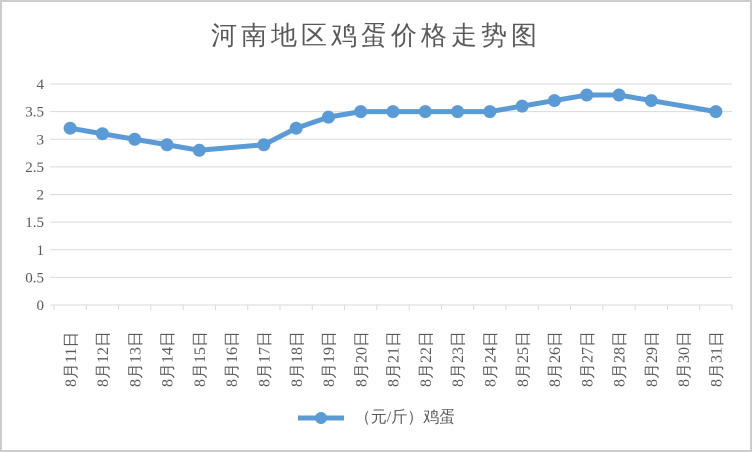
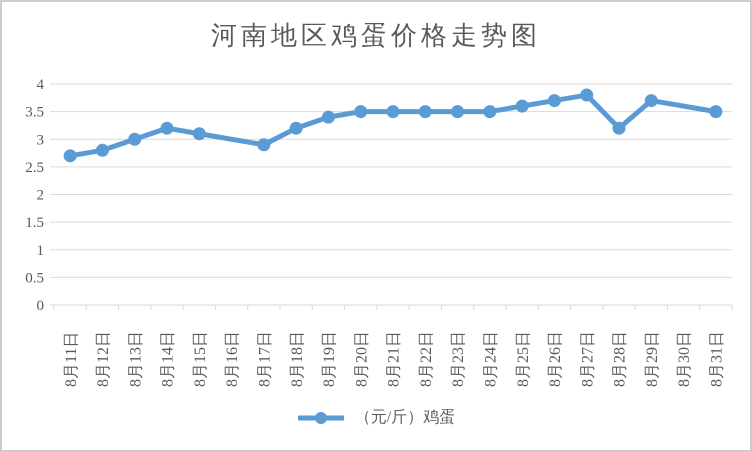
8月11日: 3.2 -> 2.7
8月12日: 3.1 -> 2.8
8月14日: 2.9 -> 3.2
8月15日: 2.8 -> 3.1
8月28日: 3.8 -> 3.2
